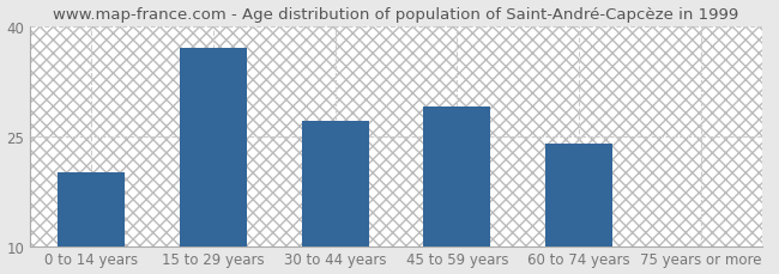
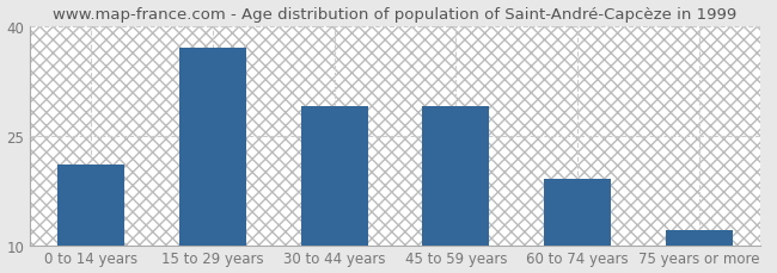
0 to 14 years: 20 -> 21
30 to 44 years: 27 -> 29
60 to 74 years: 24 -> 19
75 years or more: 10 -> 12
